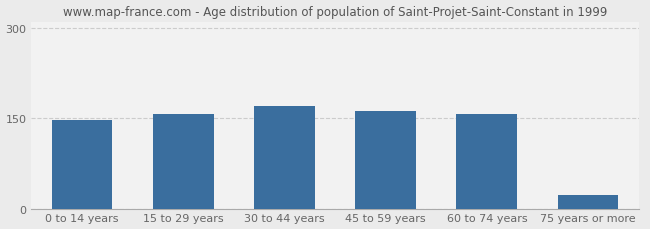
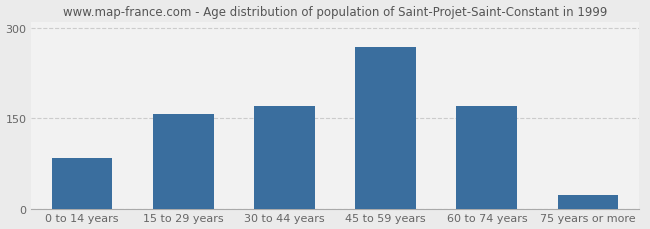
0 to 14 years: 147 -> 84
45 to 59 years: 161 -> 268
60 to 74 years: 156 -> 170
